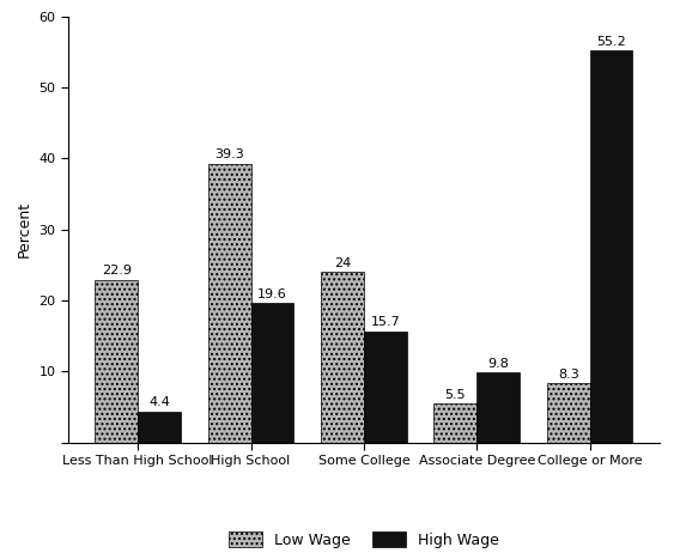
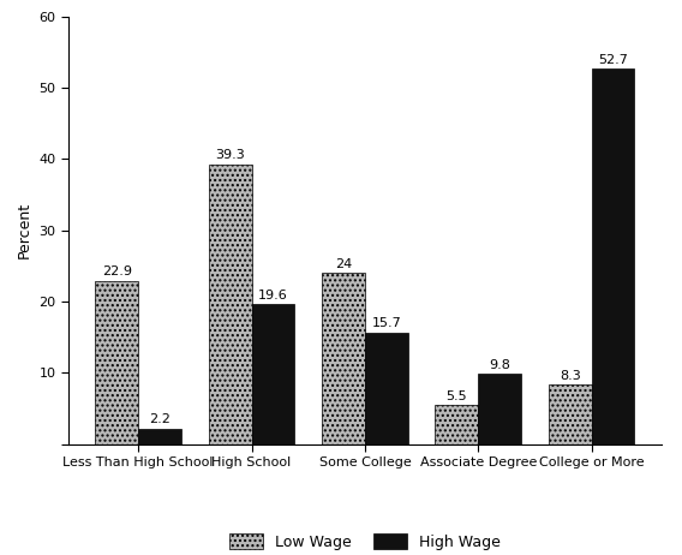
High Wage/Less Than High School: 4.4 -> 2.2
High Wage/College or More: 55.2 -> 52.7
